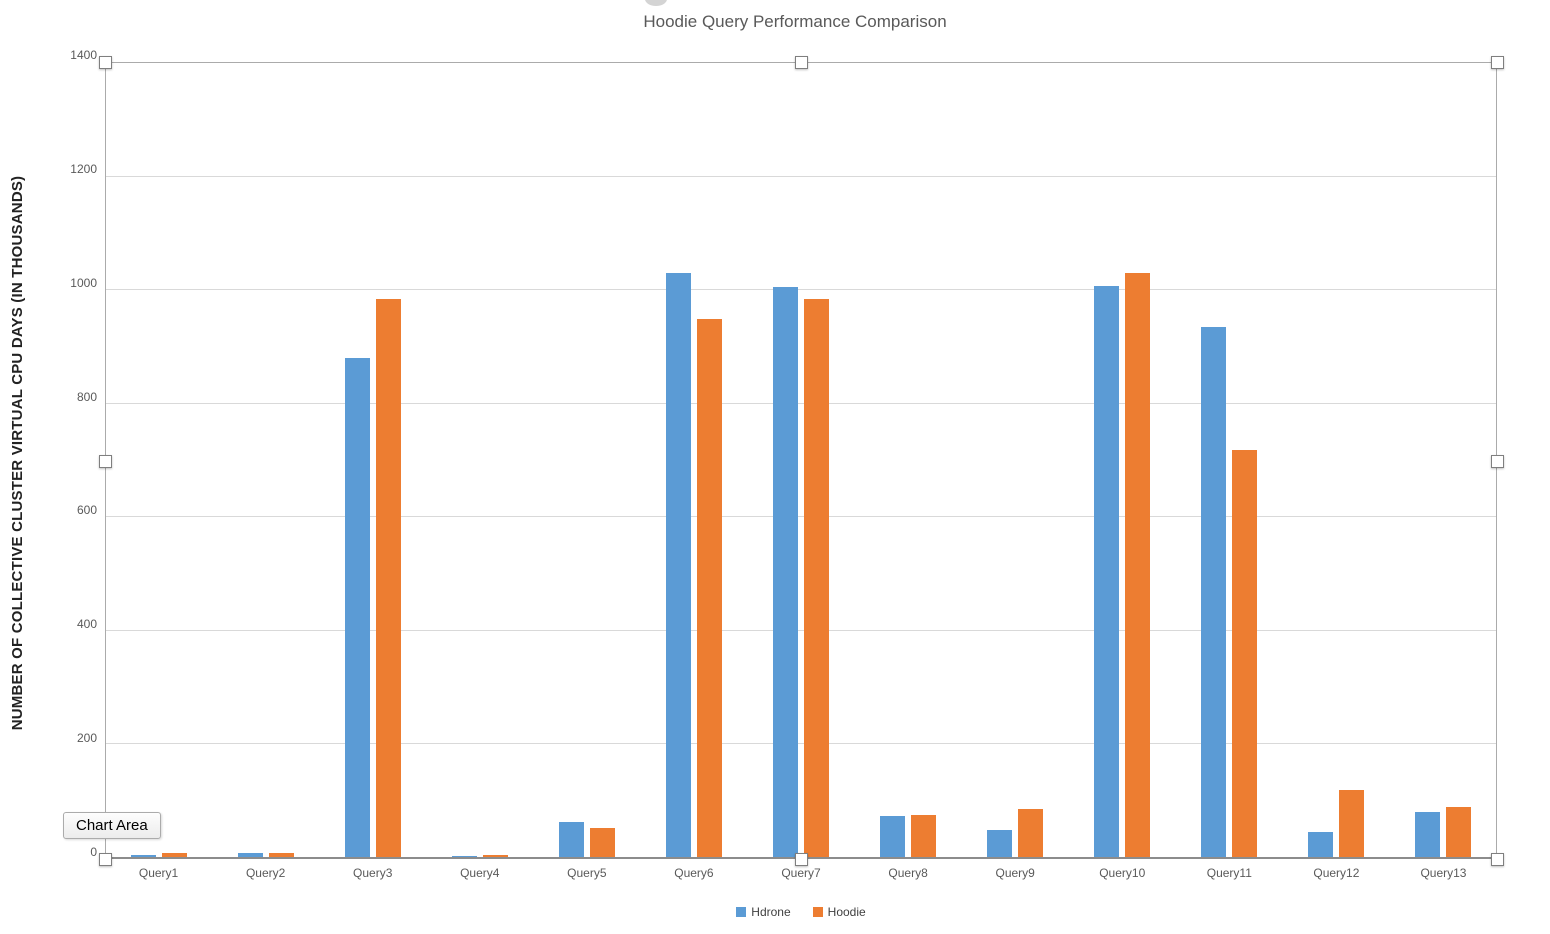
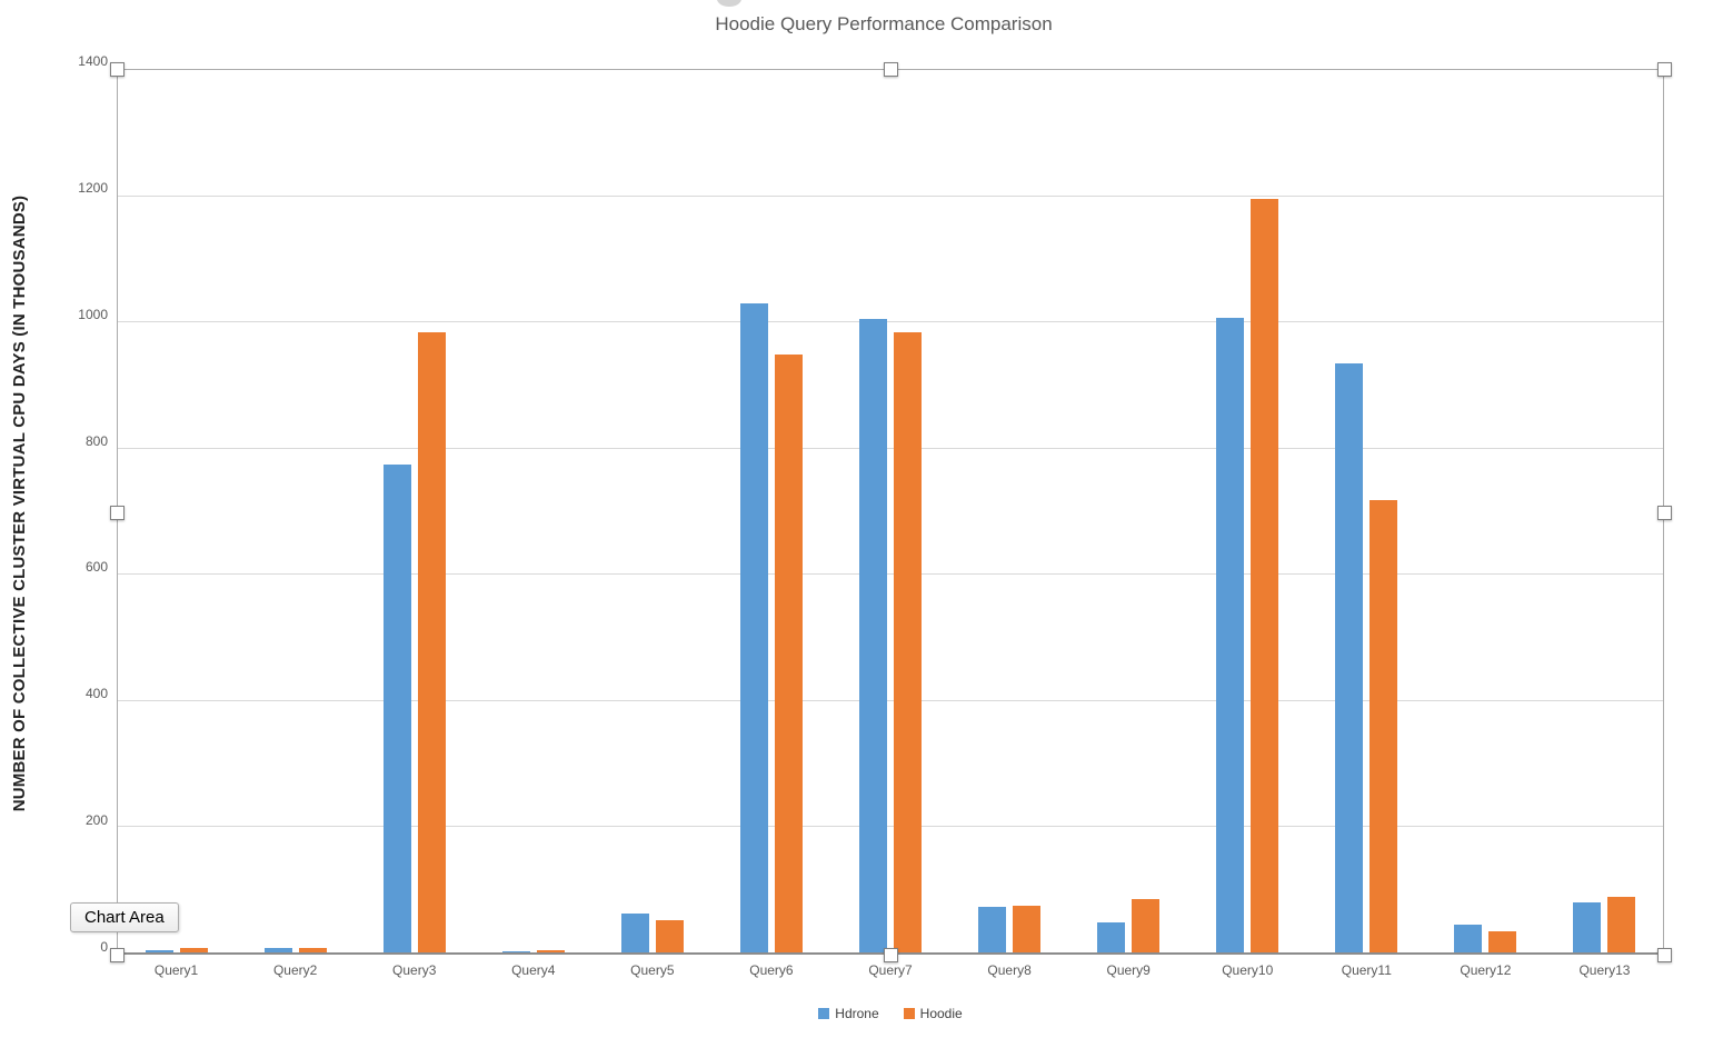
Hdrone/Query3: 880 -> 780
Hoodie/Query10: 1030 -> 1200
Hoodie/Query12: 120 -> 40
